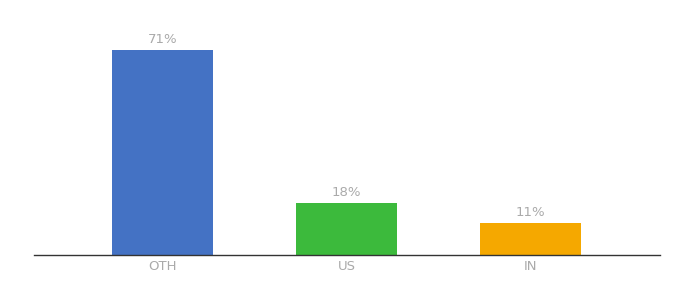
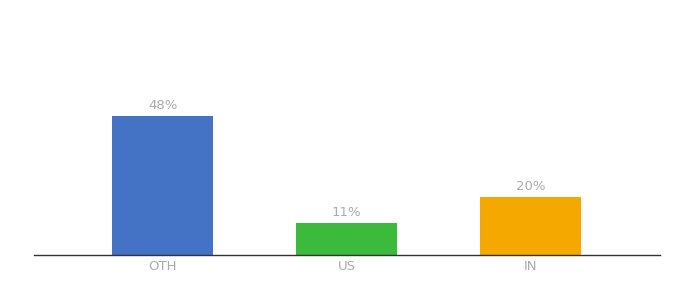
OTH: 71% -> 48%
US: 18% -> 11%
IN: 11% -> 20%
